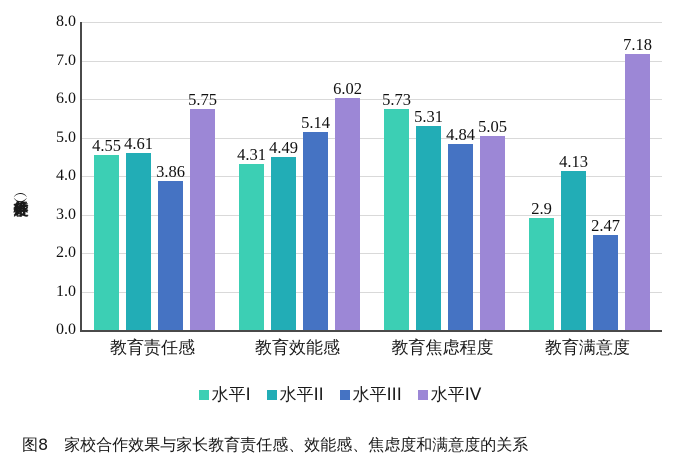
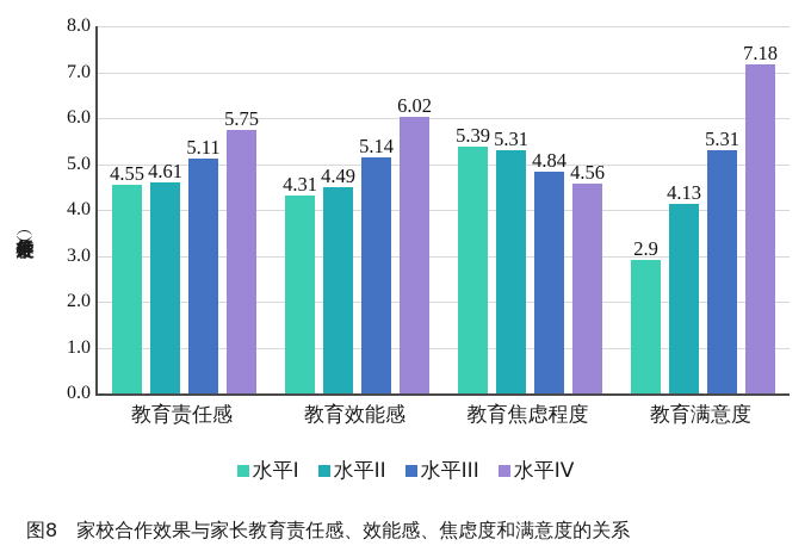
水平III/教育责任感: 3.86 -> 5.11
水平I/教育焦虑程度: 5.73 -> 5.39
水平IV/教育焦虑程度: 5.05 -> 4.56
水平III/教育满意度: 2.47 -> 5.31
